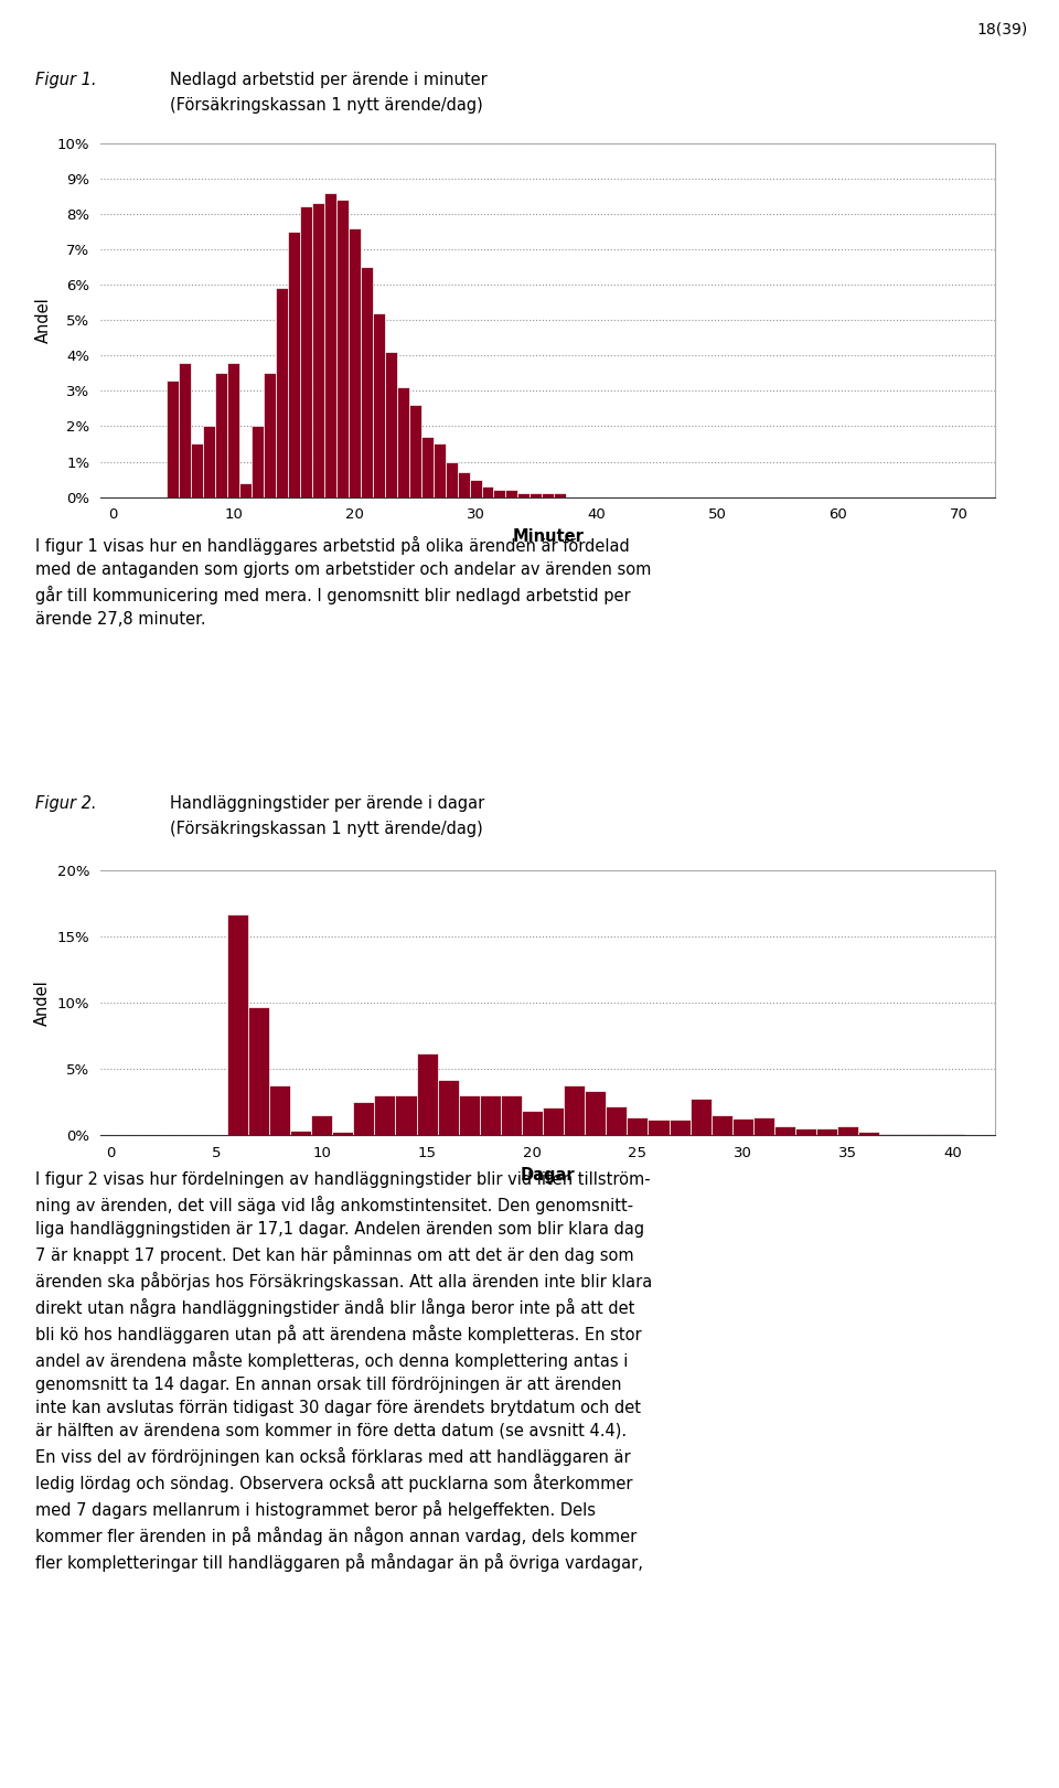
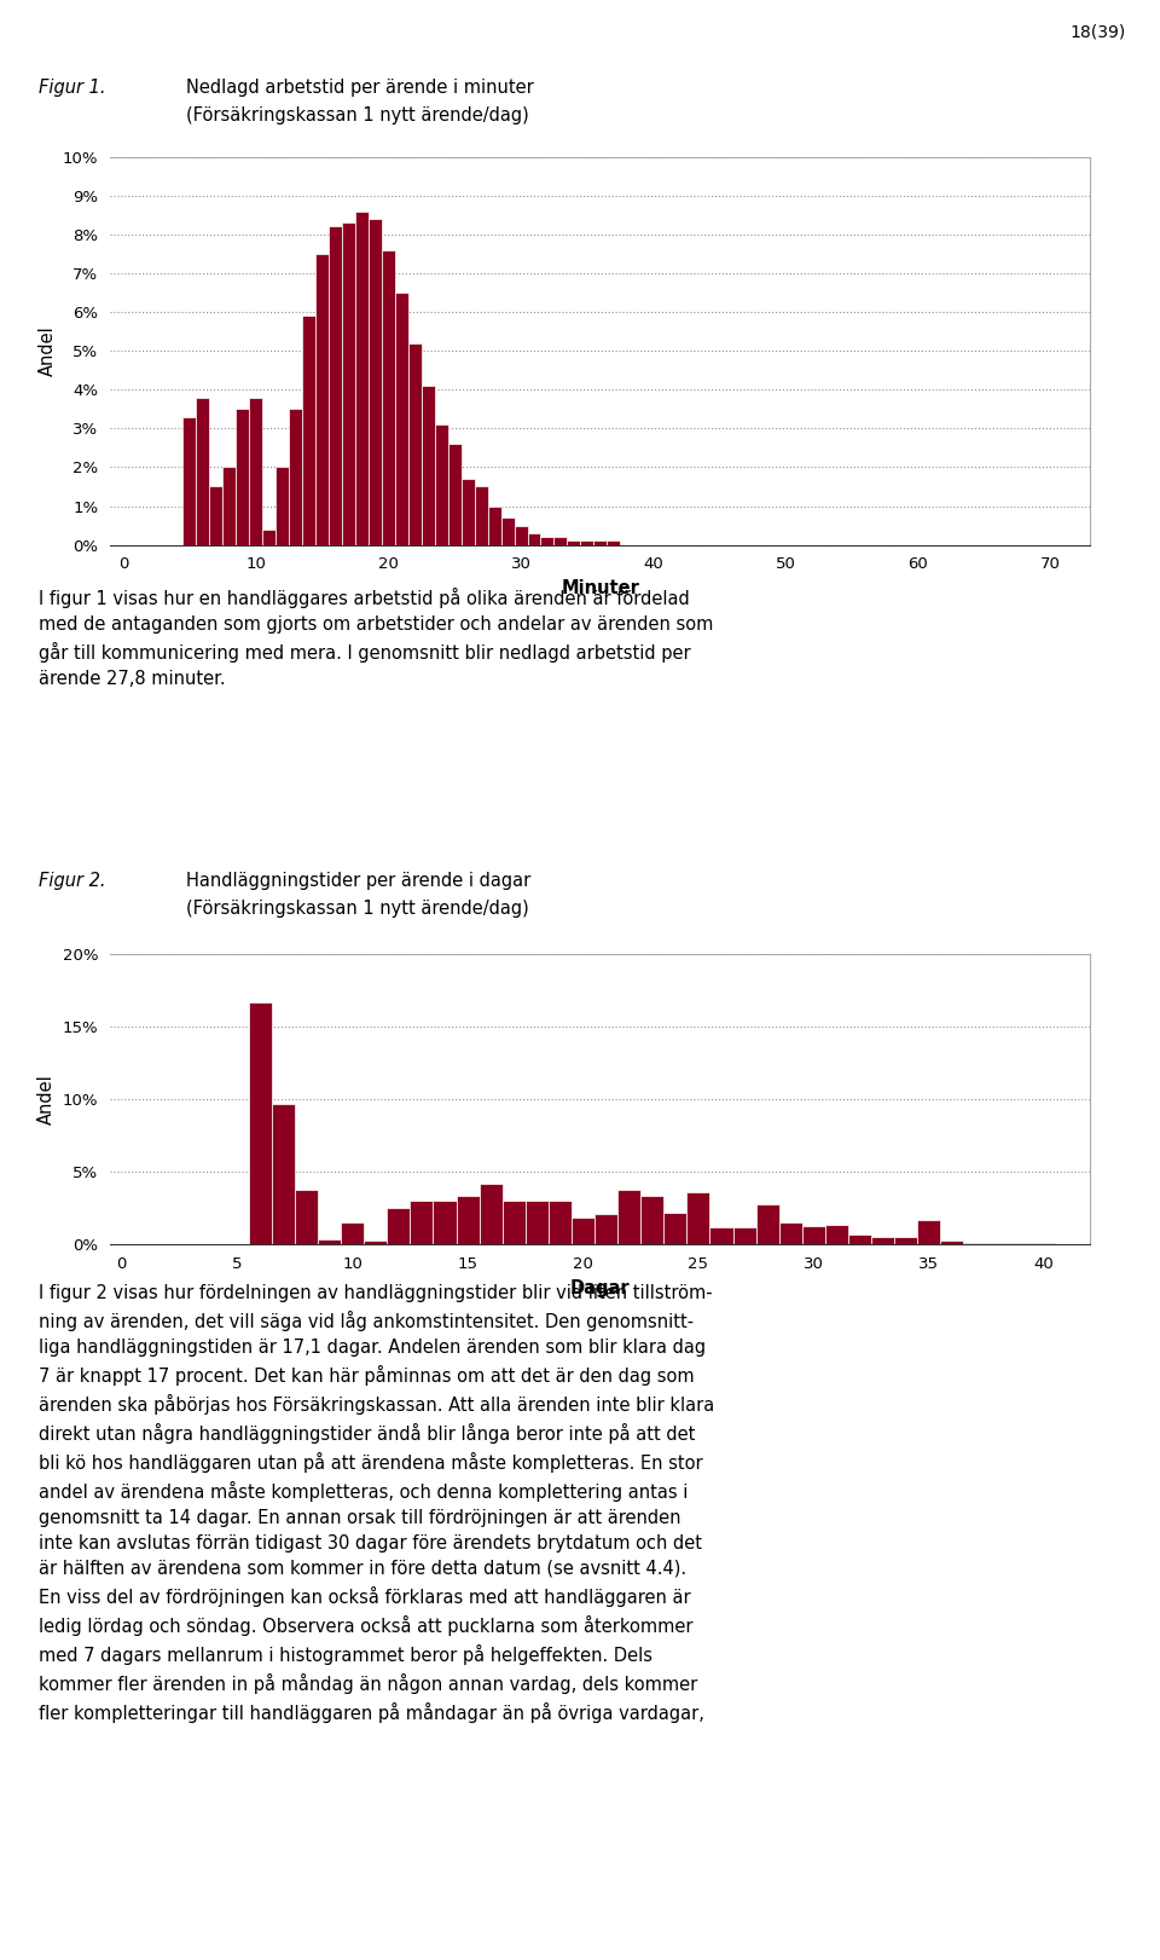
15: 6.2% -> 3.4%
25: 1.4% -> 3.6%
35: 0.7% -> 1.7%
